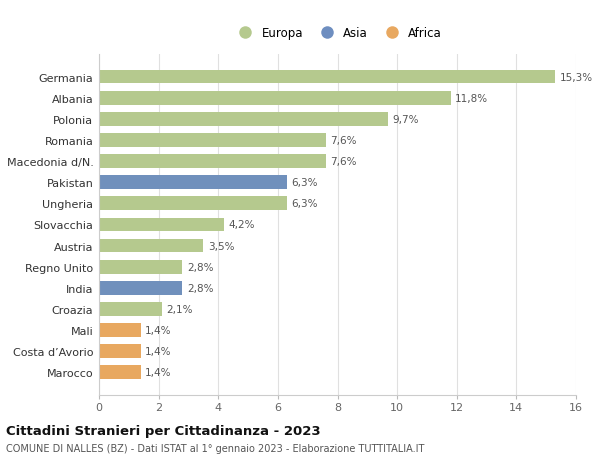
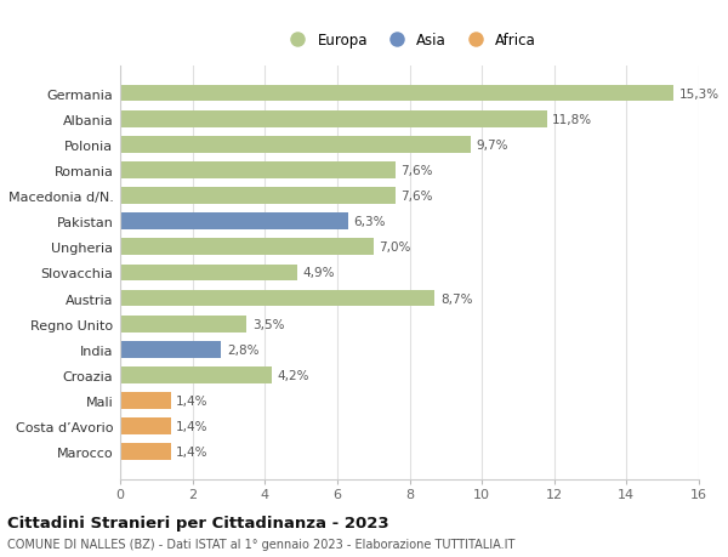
Ungheria: 6,3% -> 7,0%
Slovacchia: 4,2% -> 4,9%
Austria: 3,5% -> 8,7%
Regno Unito: 2,8% -> 3,5%
Croazia: 2,1% -> 4,2%
